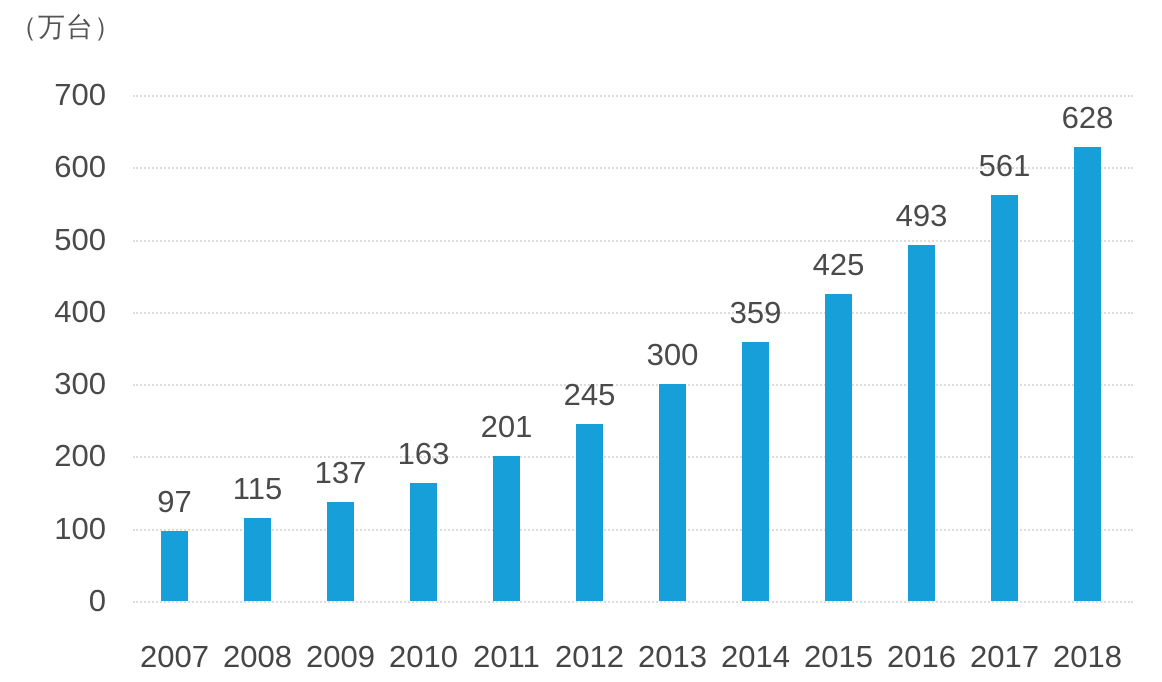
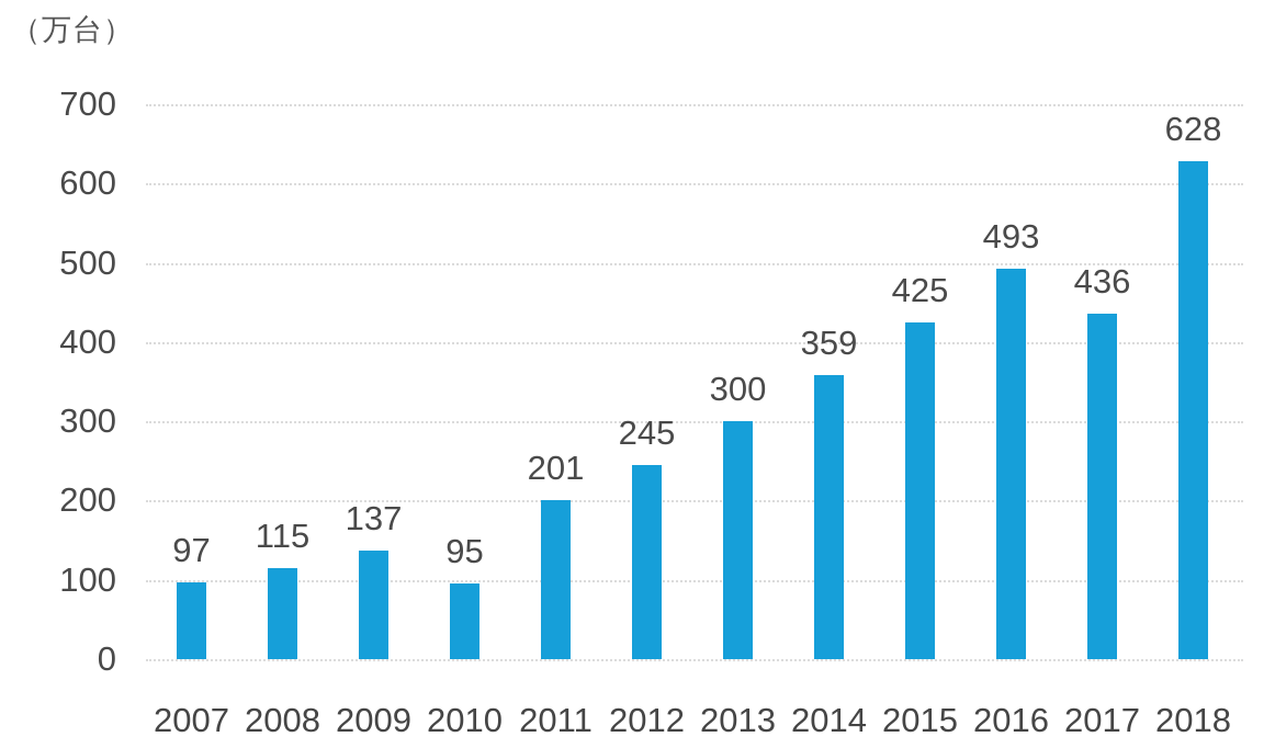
2010: 163 -> 95
2017: 561 -> 436
